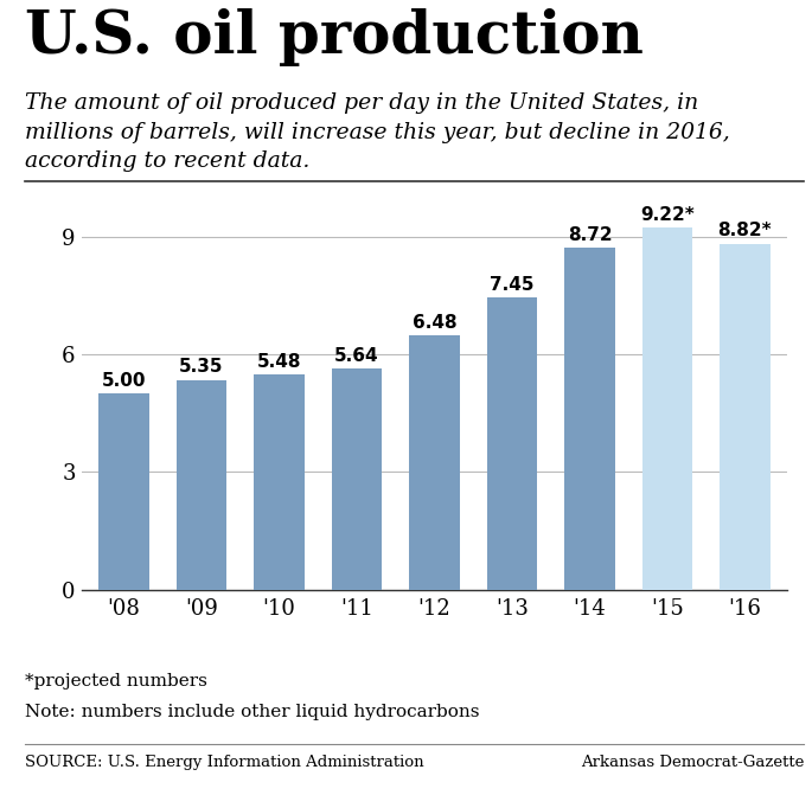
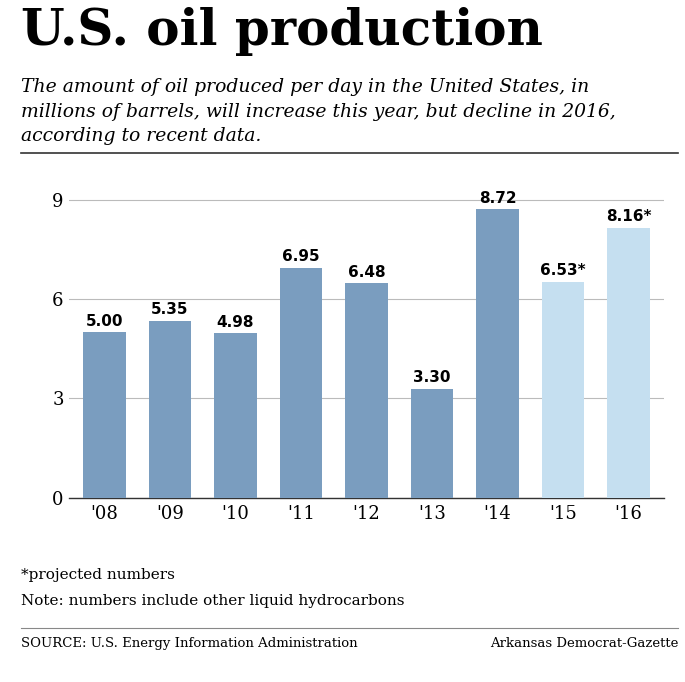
'10: 5.48 -> 4.98
'11: 5.64 -> 6.95
'13: 7.45 -> 3.30
'15: 9.22* -> 6.53*
'16: 8.82* -> 8.16*
